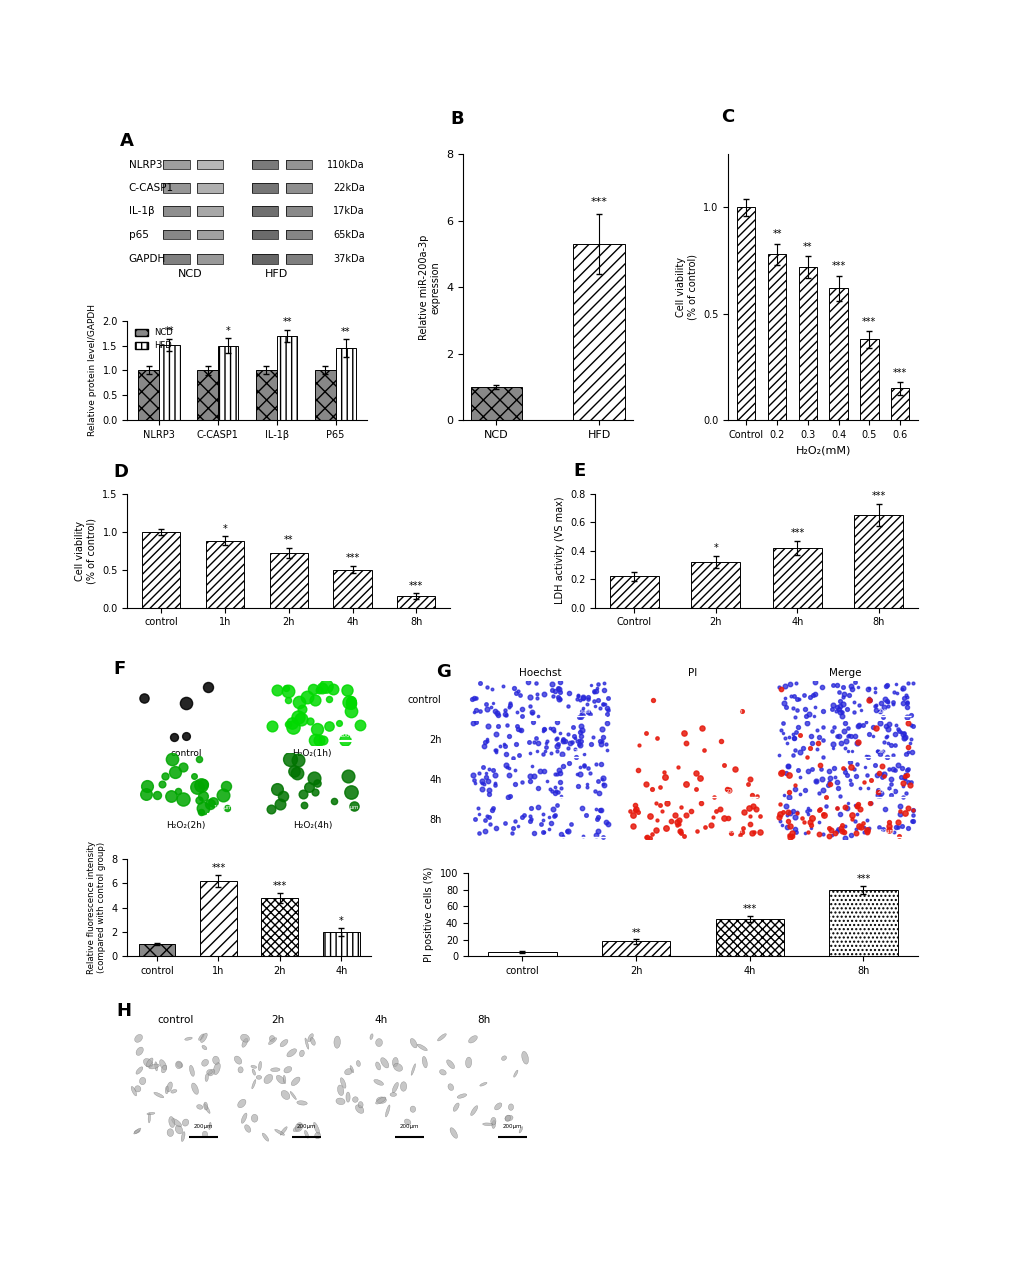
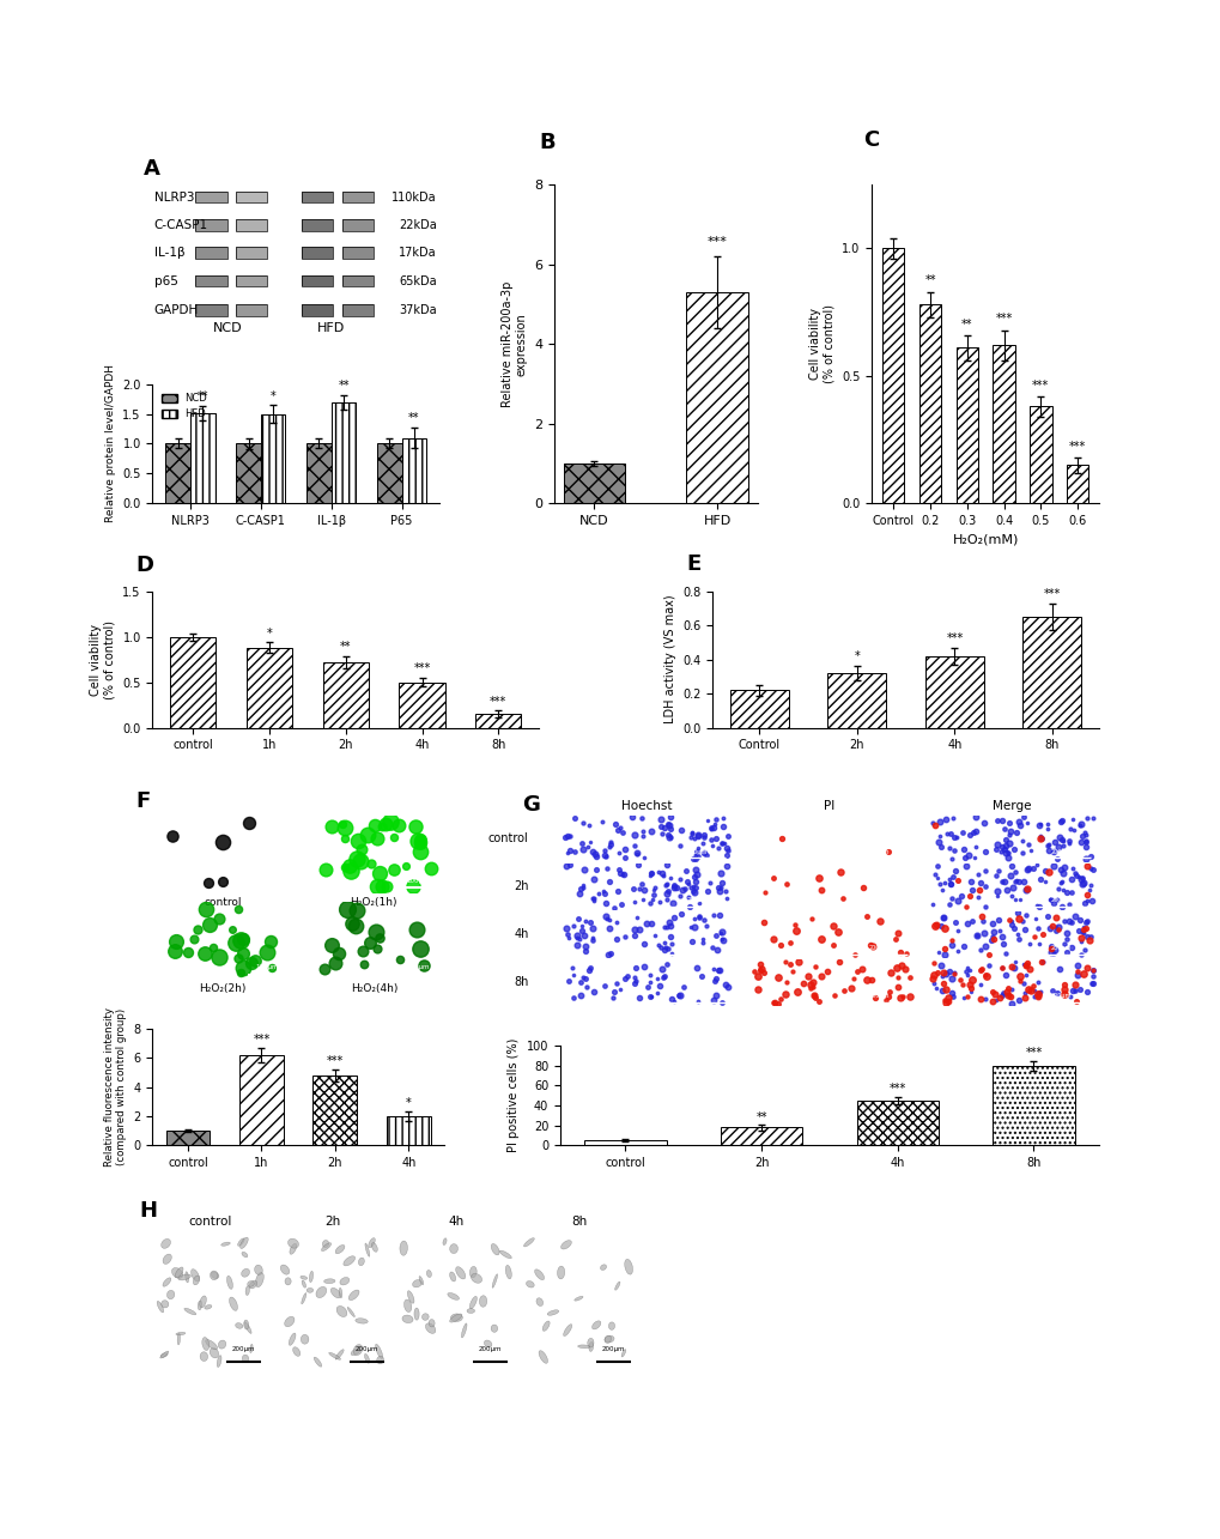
0.3: 0.72 -> 0.61
HFD/P65: 1.45 -> 1.10
